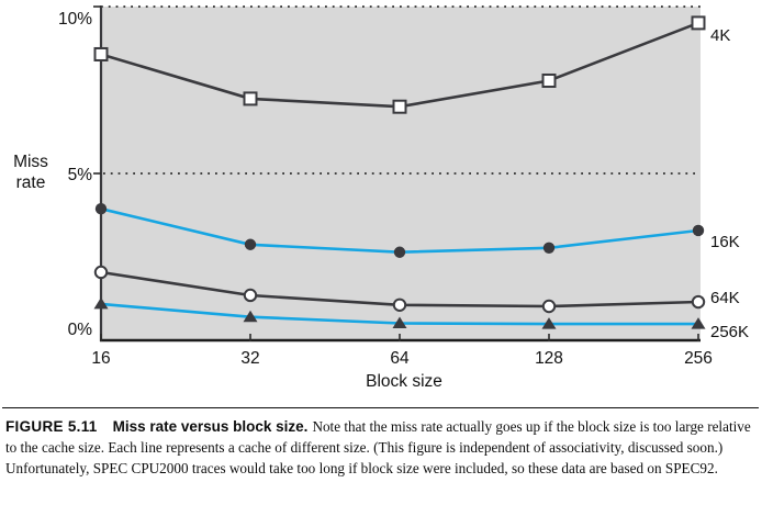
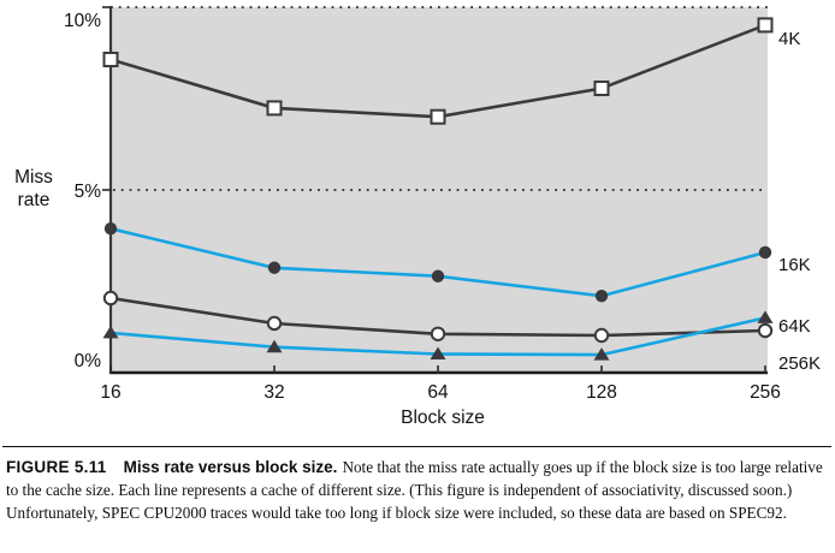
16K/128: 2.8% -> 2.1%
256K/256: 0.5% -> 1.5%
